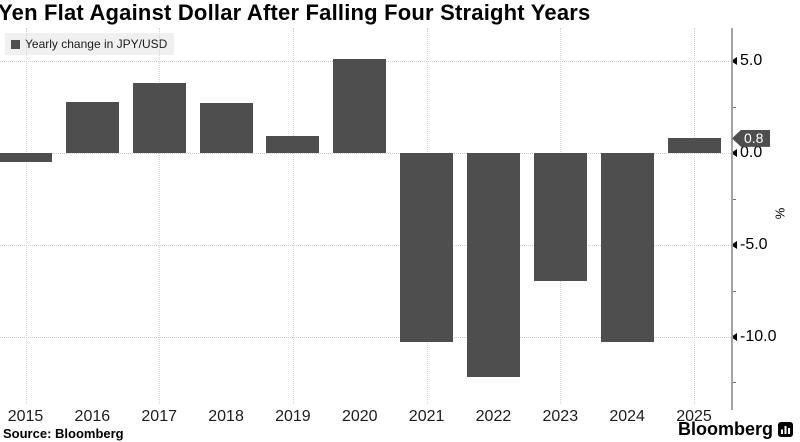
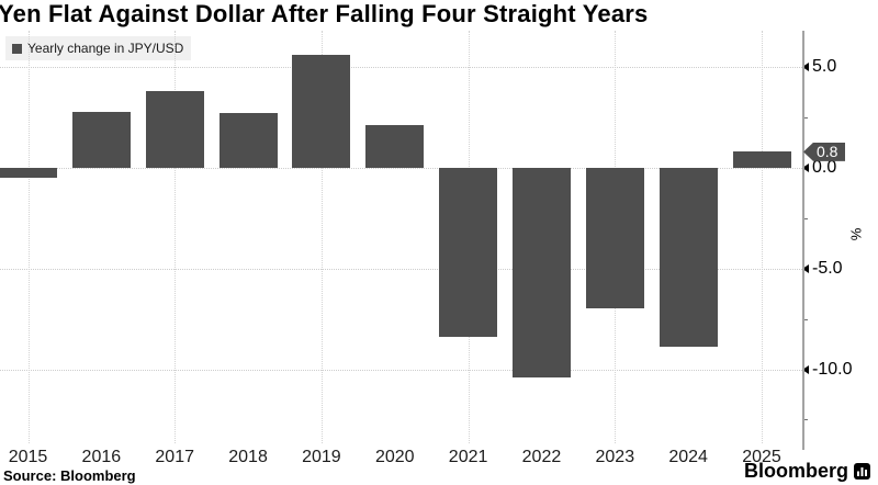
2019: 0.9 -> 5.6
2020: 5.1 -> 2.1
2021: -10.3 -> -8.4
2022: -12.2 -> -10.4
2024: -10.3 -> -8.9
